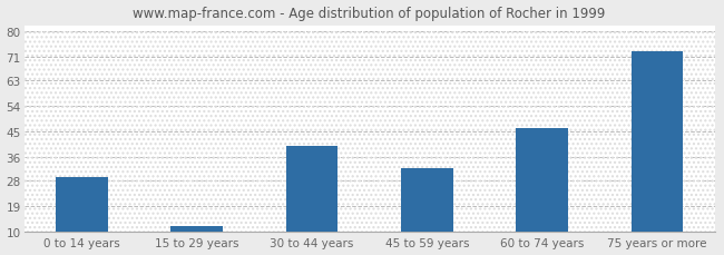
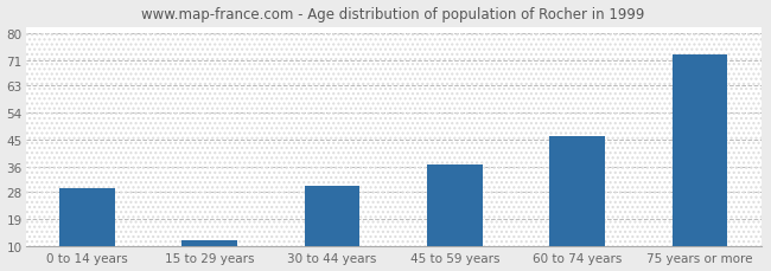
30 to 44 years: 40 -> 30
45 to 59 years: 32 -> 37
